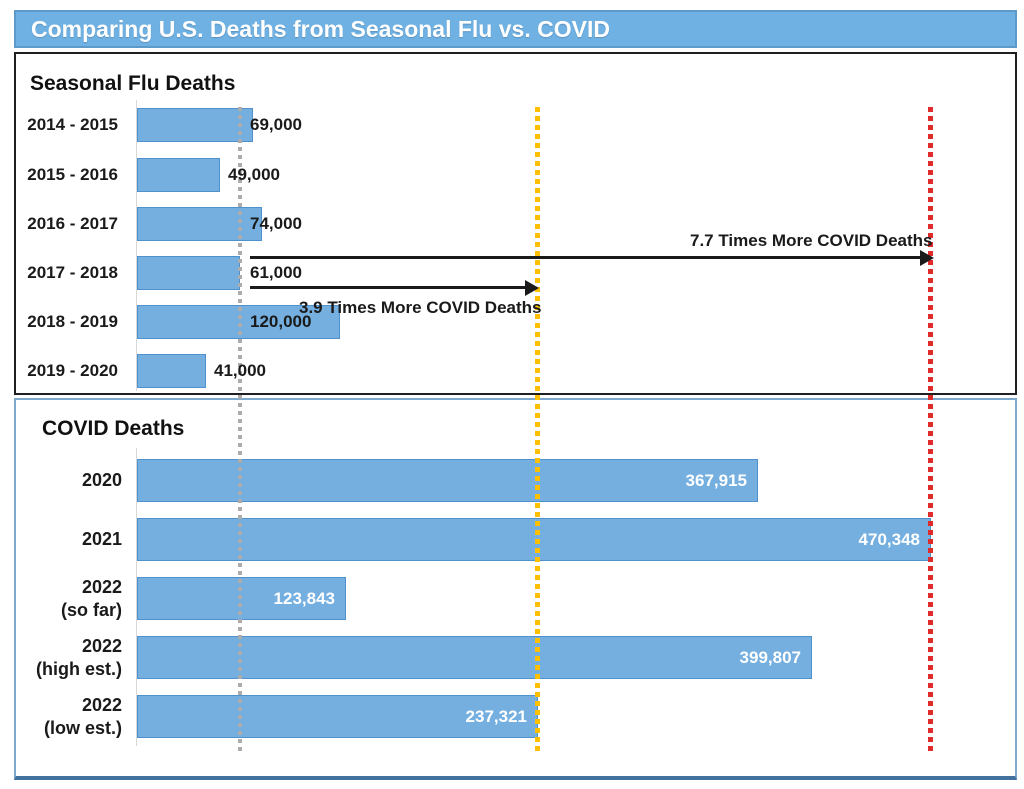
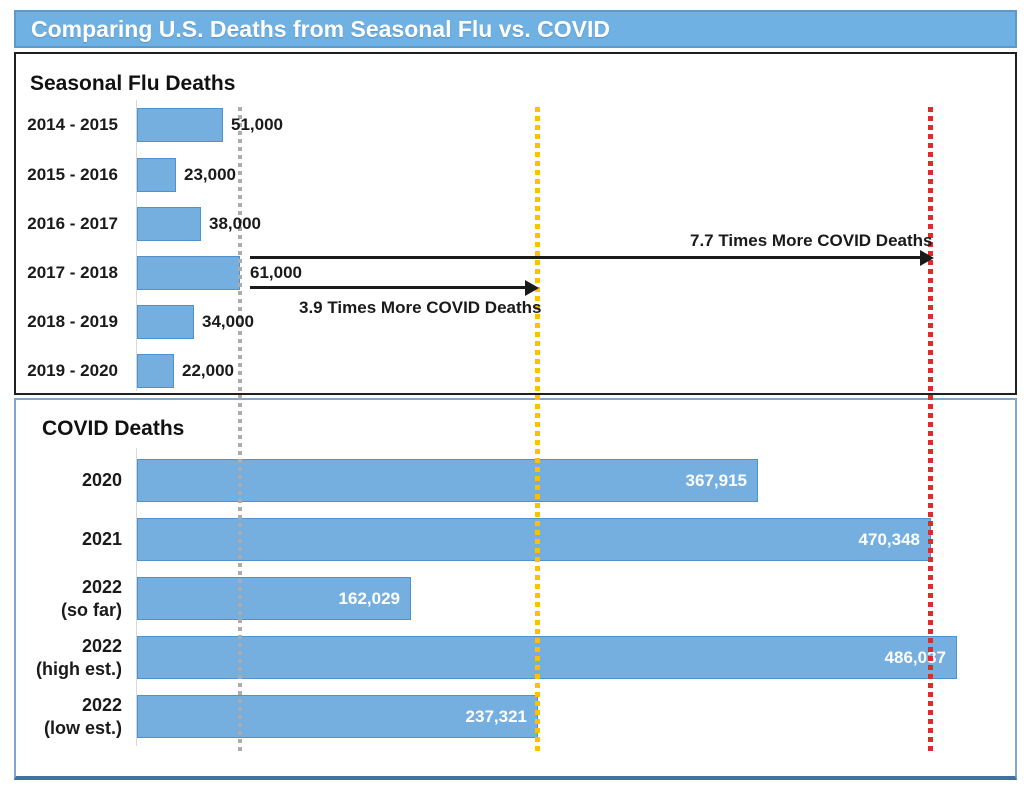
Seasonal Flu Deaths/2014 - 2015: 69,000 -> 51,000
Seasonal Flu Deaths/2015 - 2016: 49,000 -> 23,000
Seasonal Flu Deaths/2016 - 2017: 74,000 -> 38,000
Seasonal Flu Deaths/2018 - 2019: 120,000 -> 34,000
Seasonal Flu Deaths/2019 - 2020: 41,000 -> 22,000
COVID Deaths/2022 (so far): 123,843 -> 162,029
COVID Deaths/2022 (high est.): 399,807 -> 486,037
